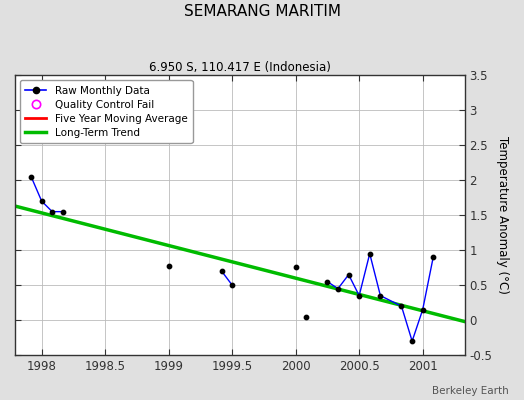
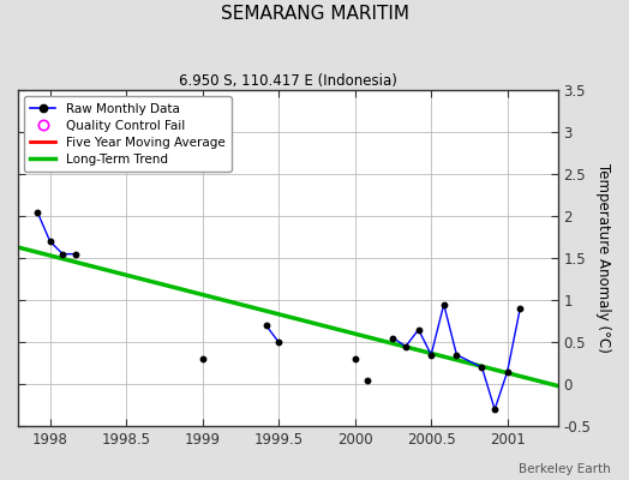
Raw Monthly Data/1999: 0.78 -> 0.30
Raw Monthly Data/2000: 0.76 -> 0.30
